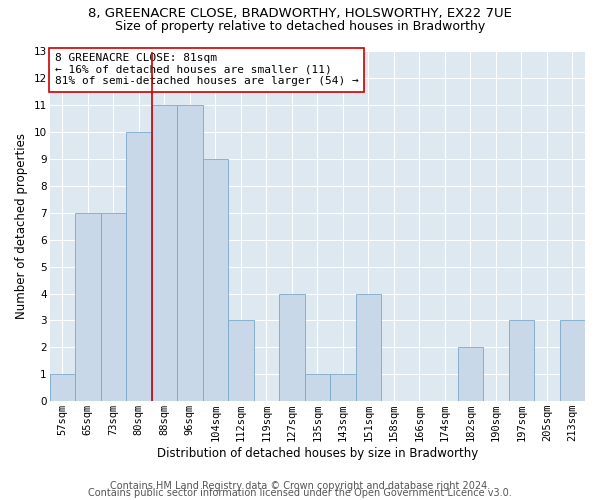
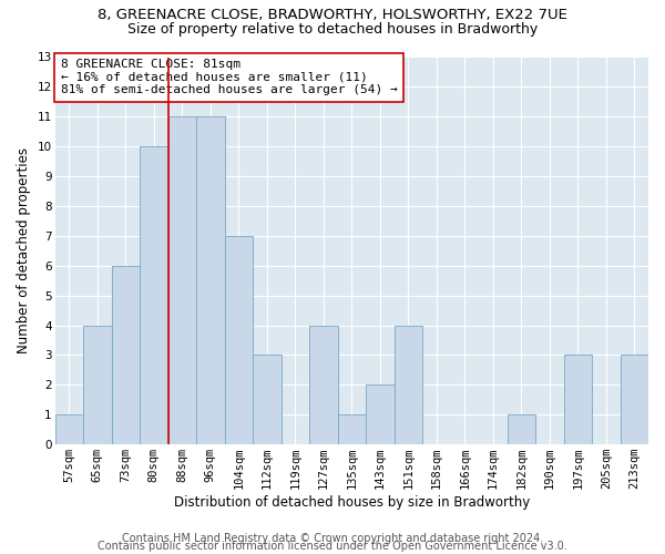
65sqm: 7 -> 4
73sqm: 7 -> 6
104sqm: 9 -> 7
143sqm: 1 -> 2
182sqm: 2 -> 1
